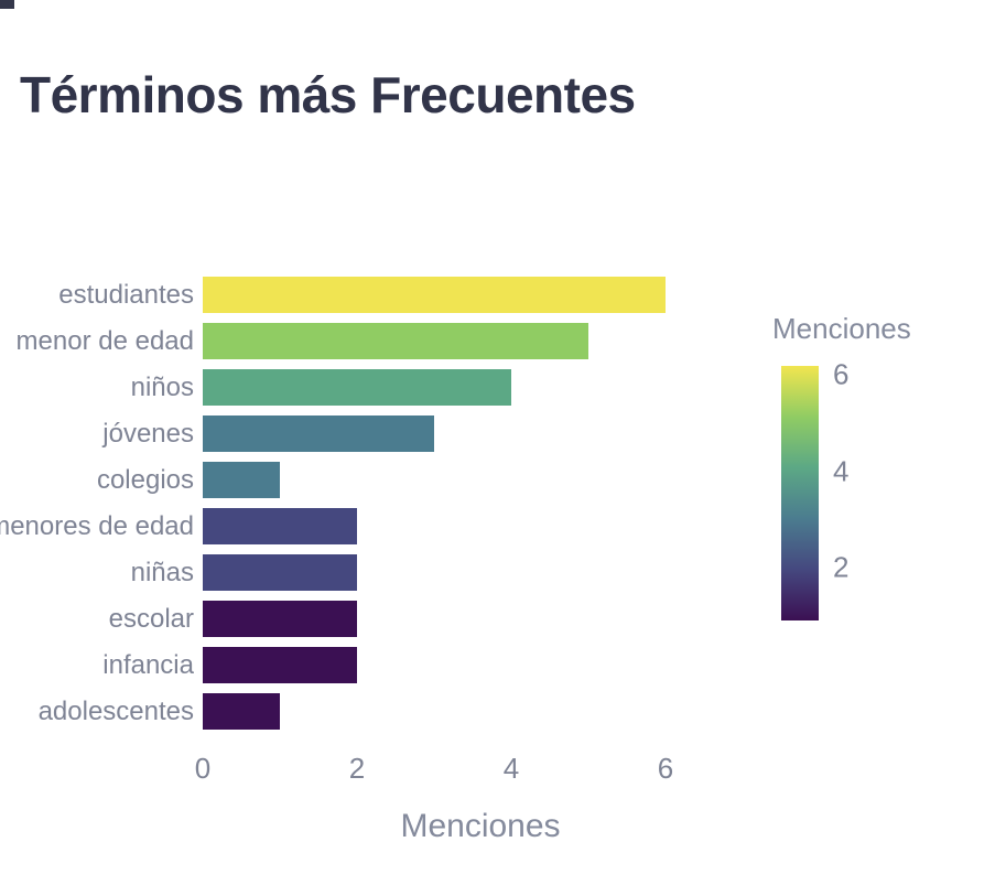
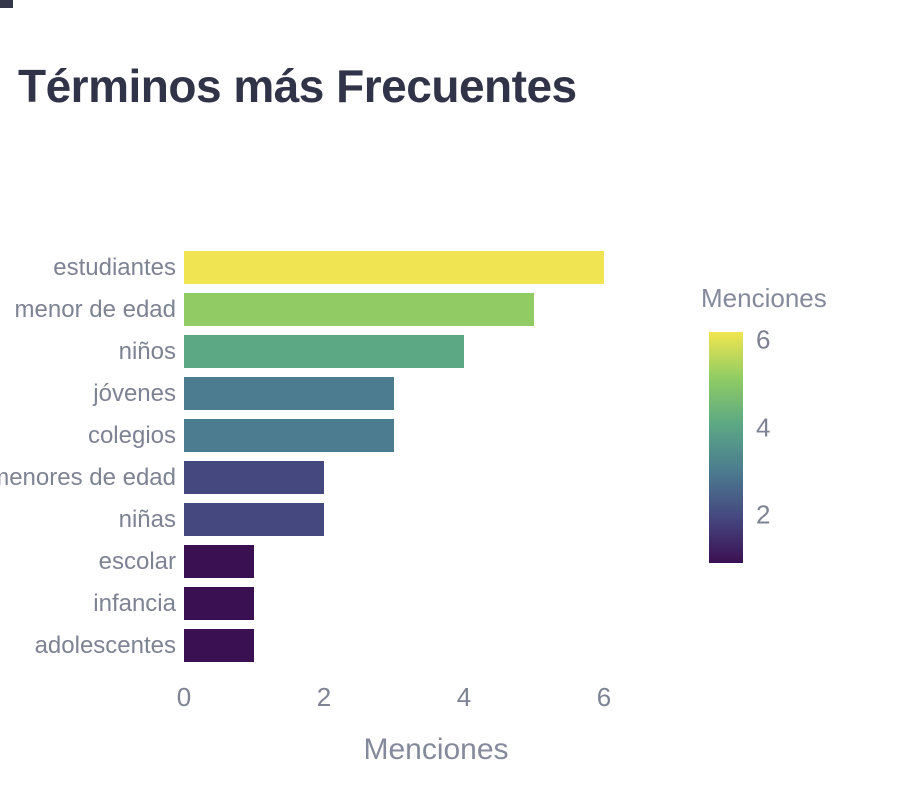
colegios: 1 -> 3
escolar: 2 -> 1
infancia: 2 -> 1
